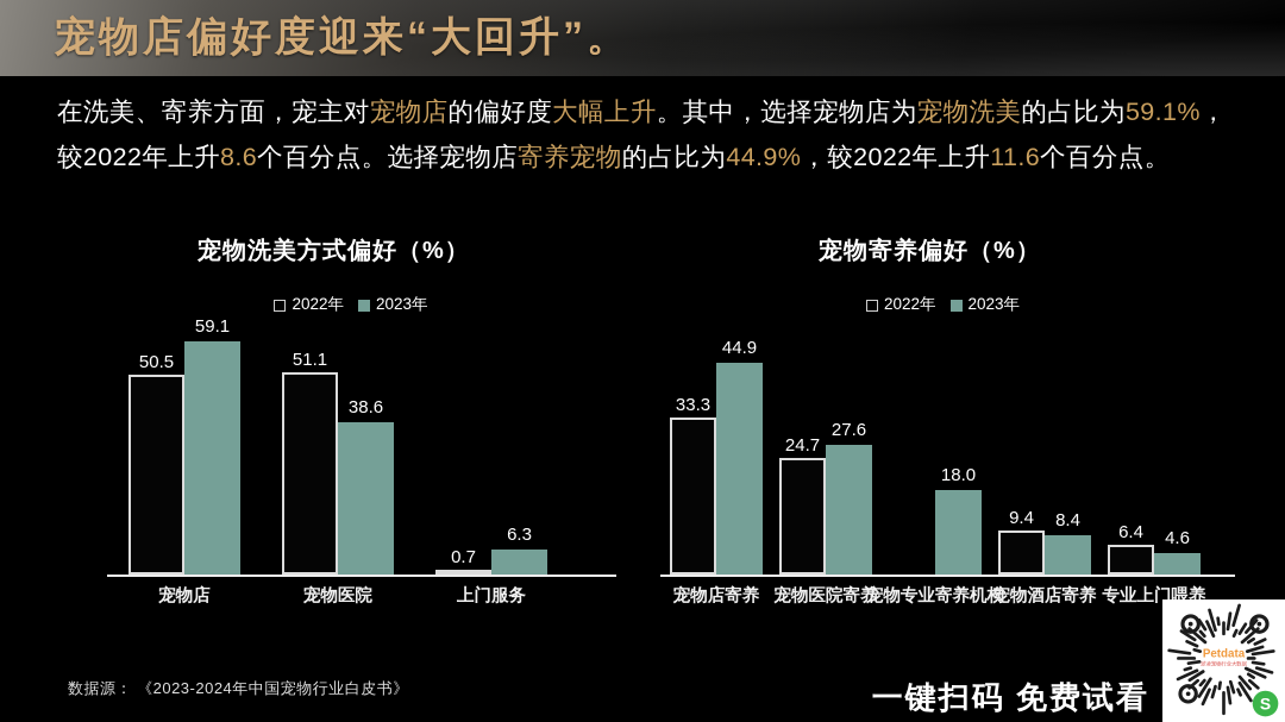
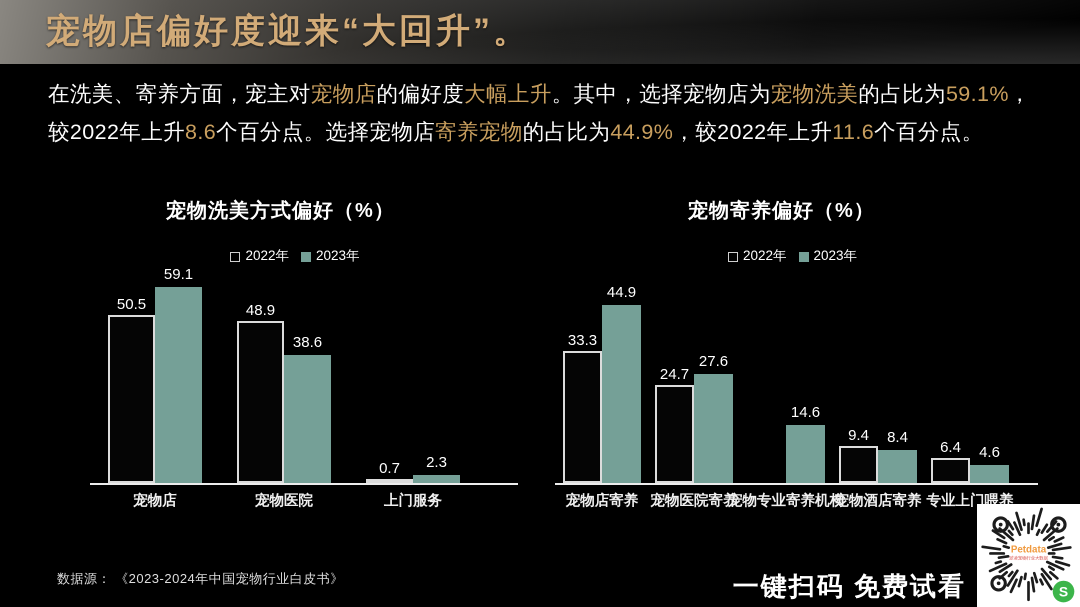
宠物洗美方式偏好（%）/2022年/宠物医院: 51.1 -> 48.9
宠物洗美方式偏好（%）/2023年/上门服务: 6.3 -> 2.3
宠物寄养偏好（%）/2023年/宠物专业寄养机构: 18.0 -> 14.6
